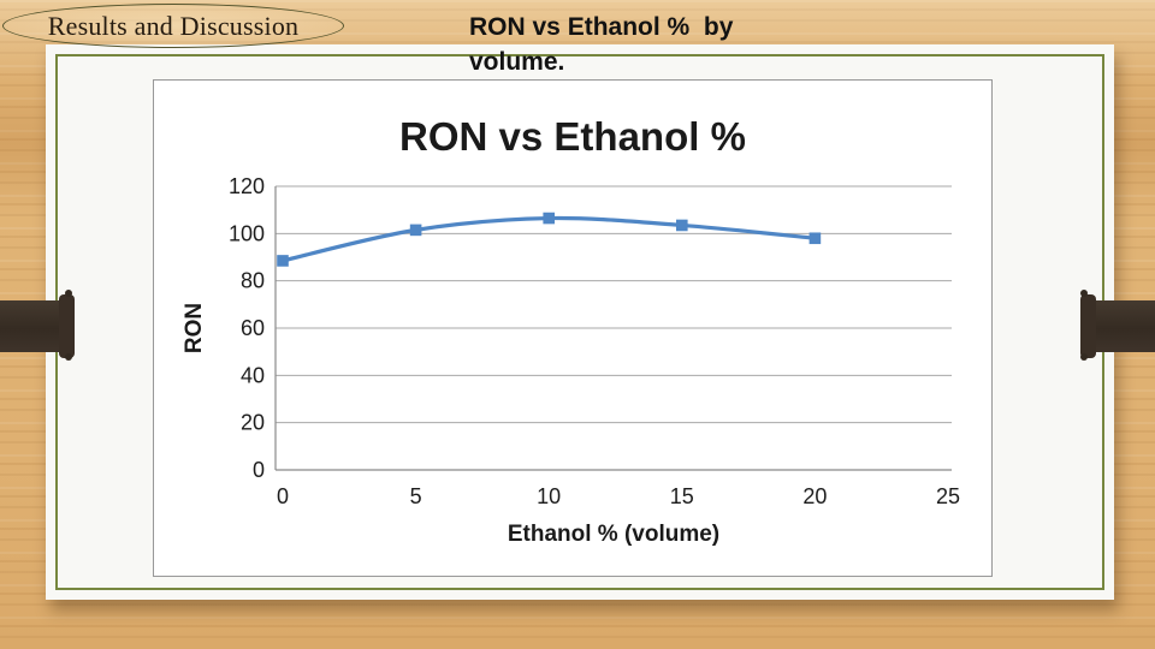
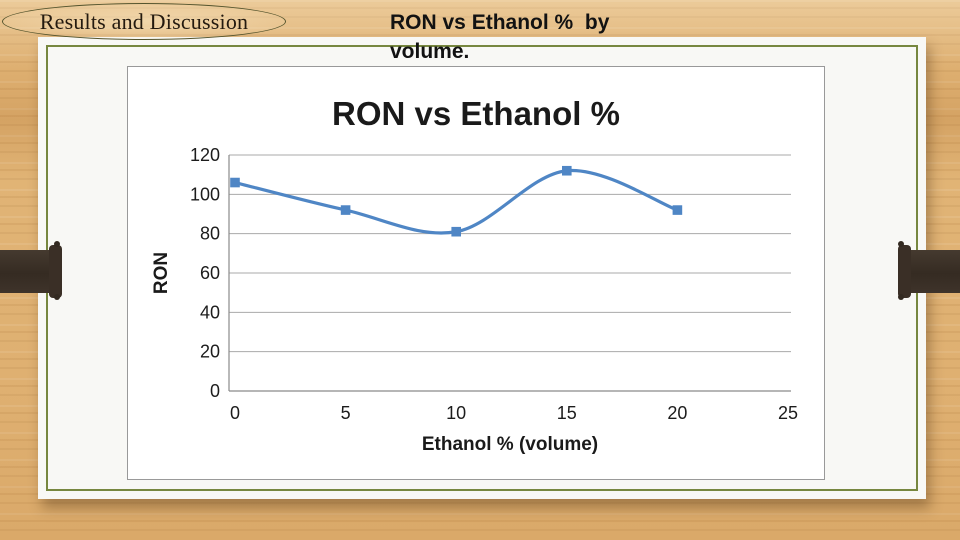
0: 88 -> 106
5: 102 -> 92
10: 106 -> 81
15: 104 -> 112
20: 98 -> 92
